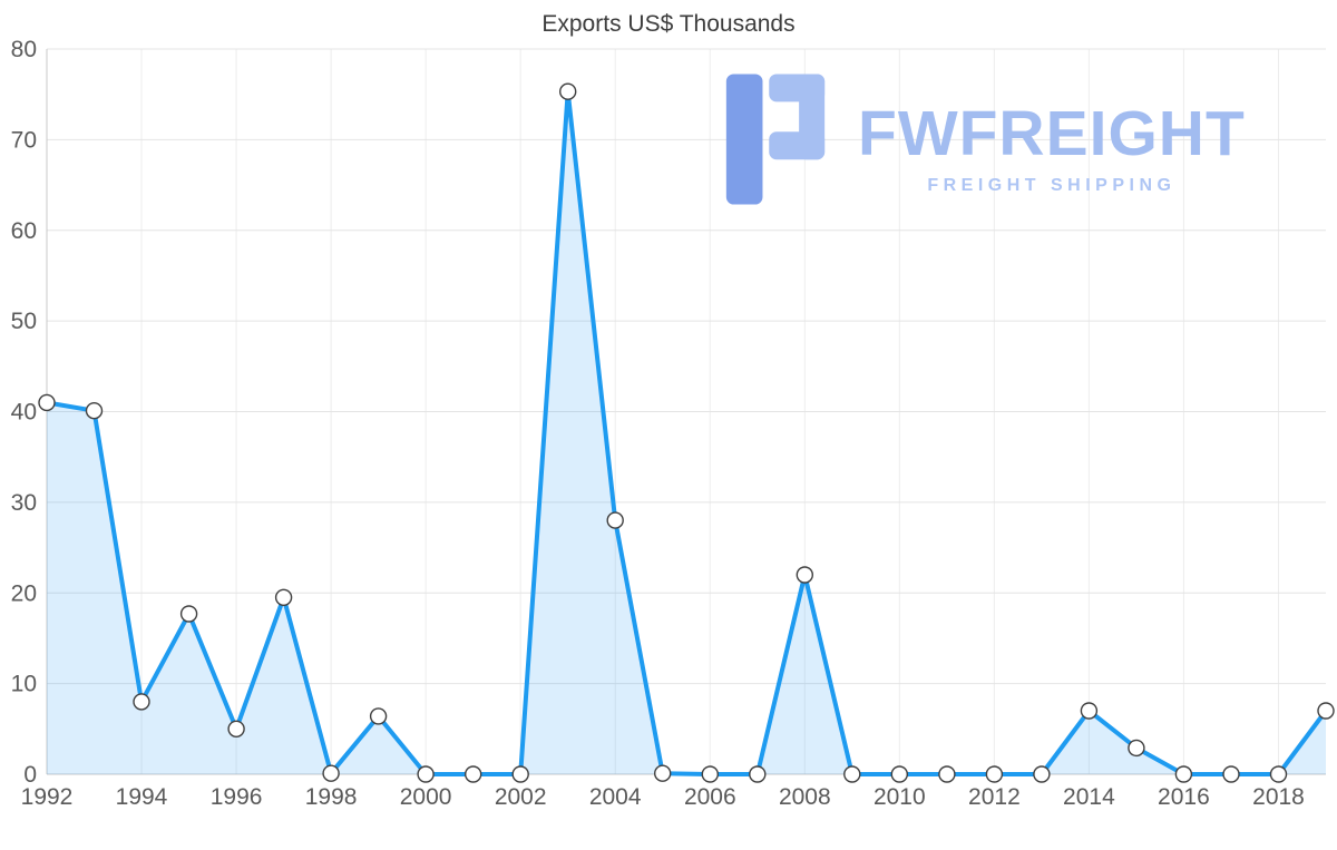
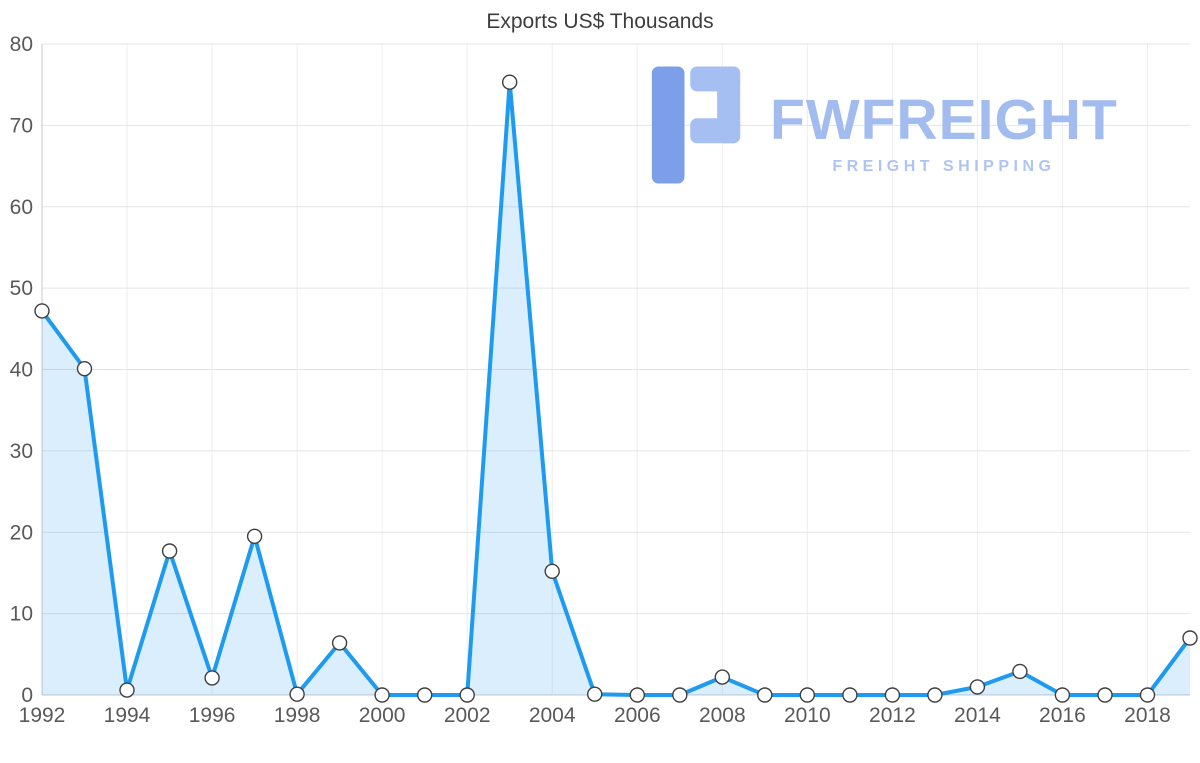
1992: 41 -> 47
1994: 8 -> 1
1996: 5 -> 2
2004: 28 -> 15
2008: 22 -> 2
2014: 7 -> 1
